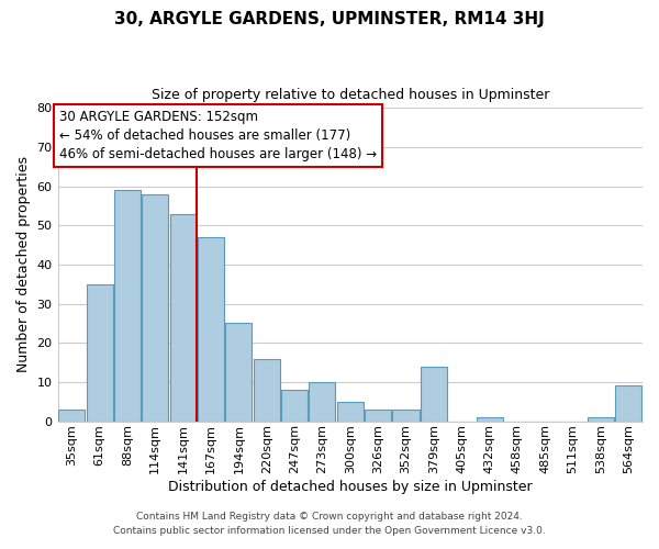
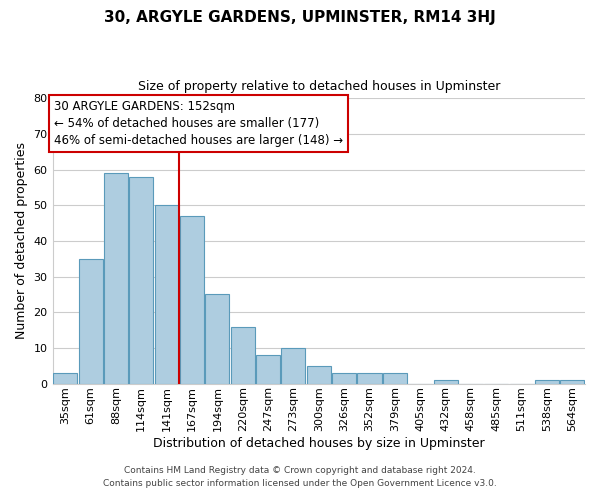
141sqm: 53 -> 50
379sqm: 14 -> 3
564sqm: 9 -> 1
